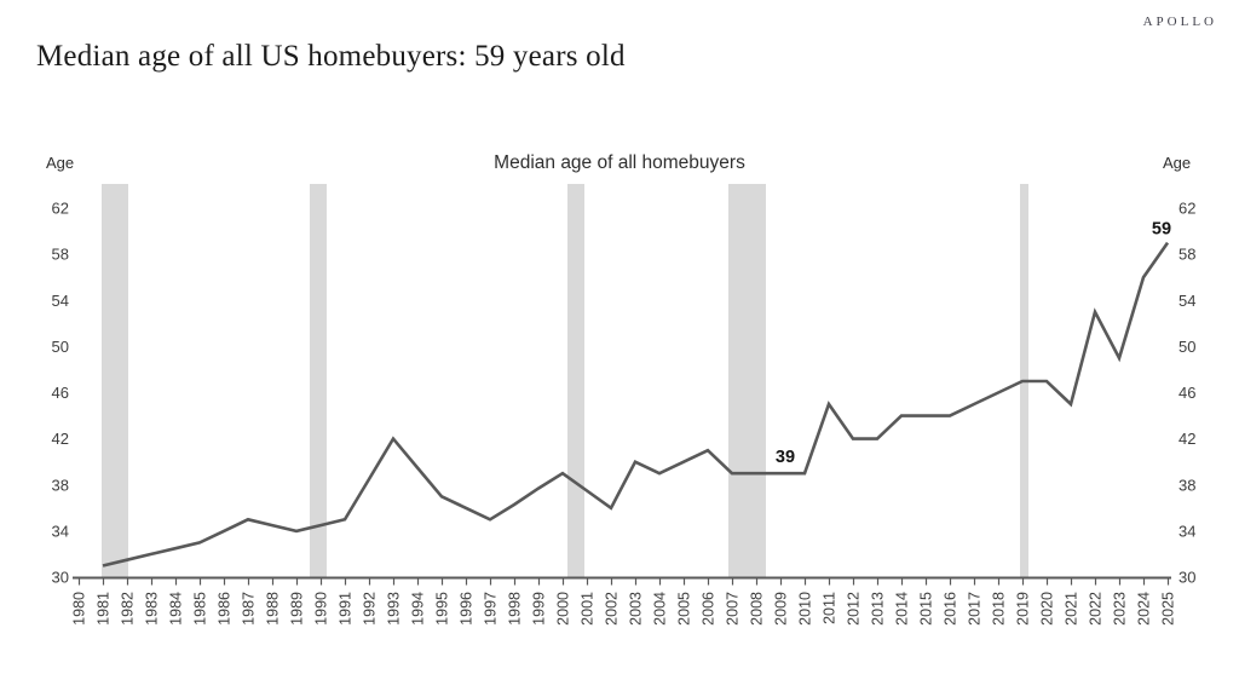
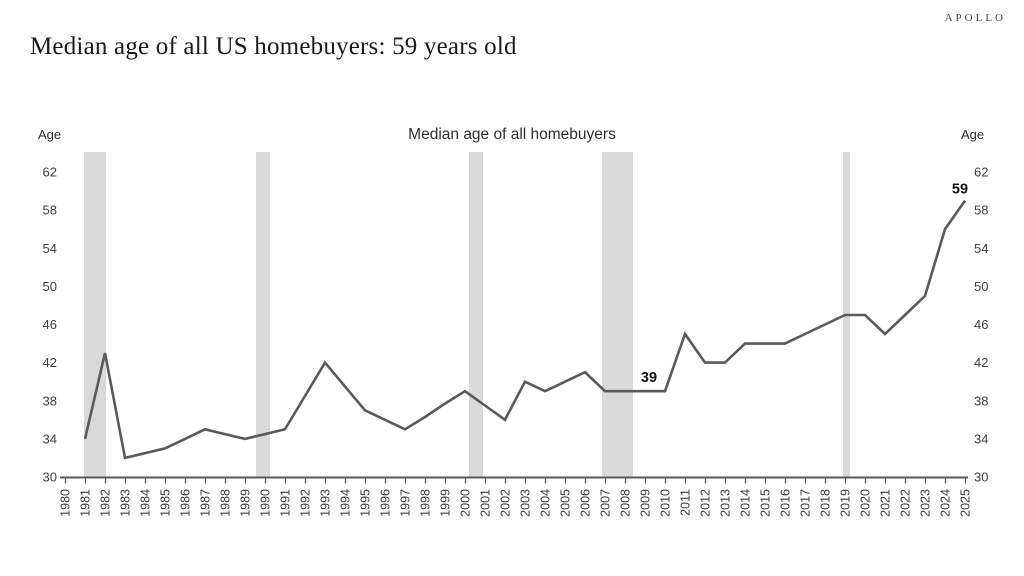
1981: 31 -> 34
1982: 32 -> 43
2022: 53 -> 47
